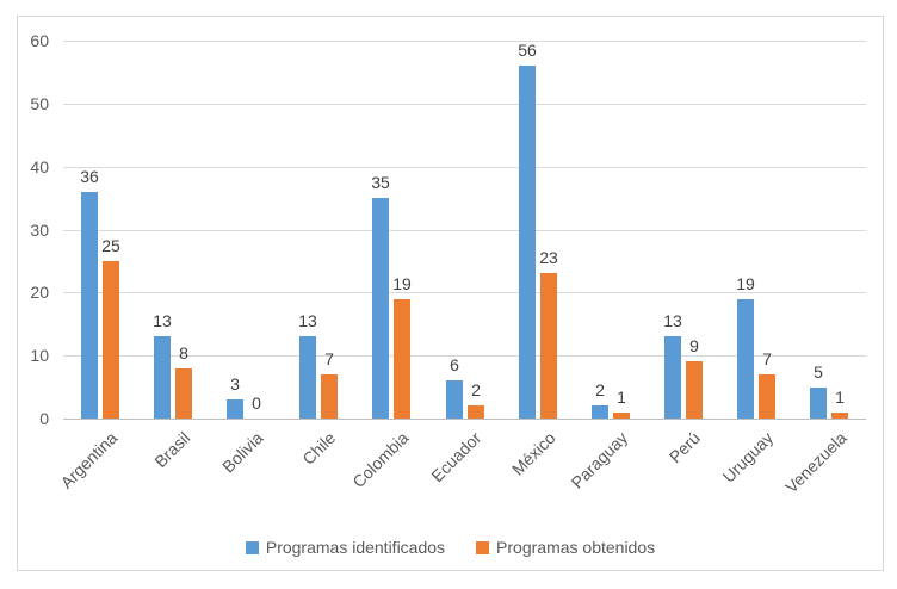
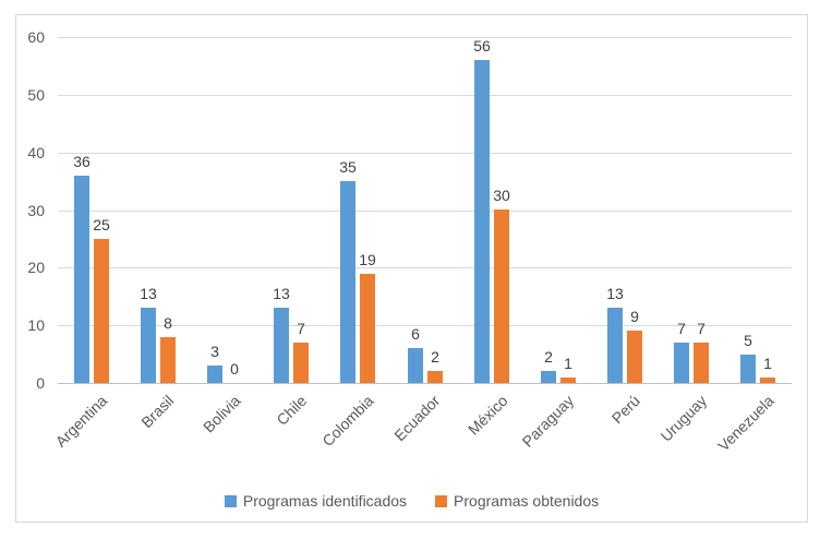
Programas obtenidos/México: 23 -> 30
Programas identificados/Uruguay: 19 -> 7
